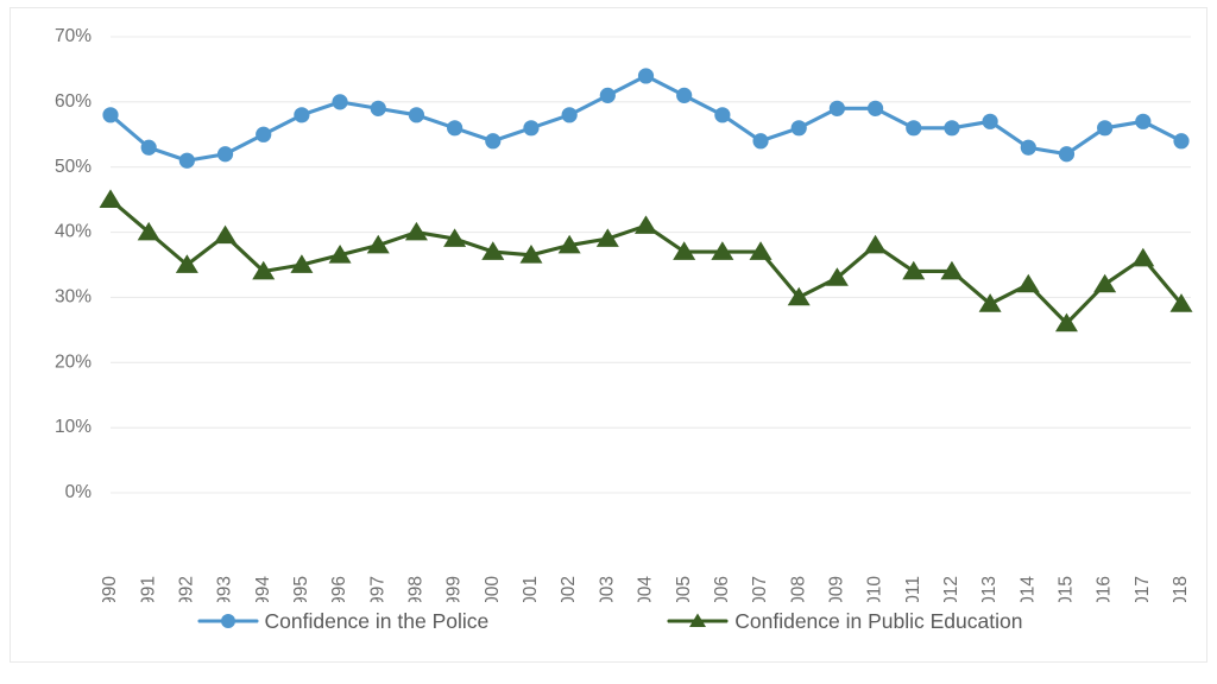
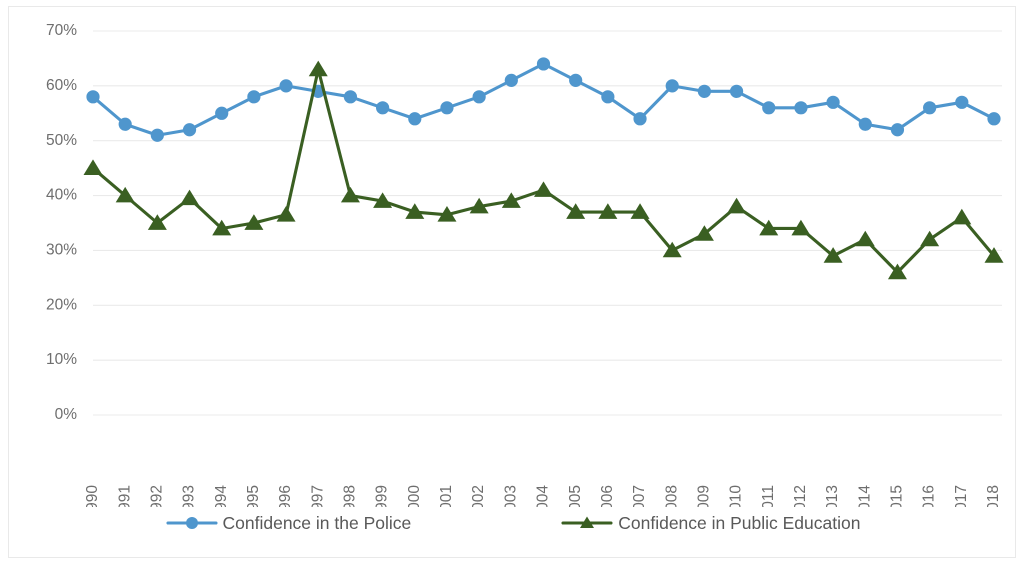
Confidence in Public Education/1997: 38% -> 63%
Confidence in the Police/2008: 56% -> 60%
